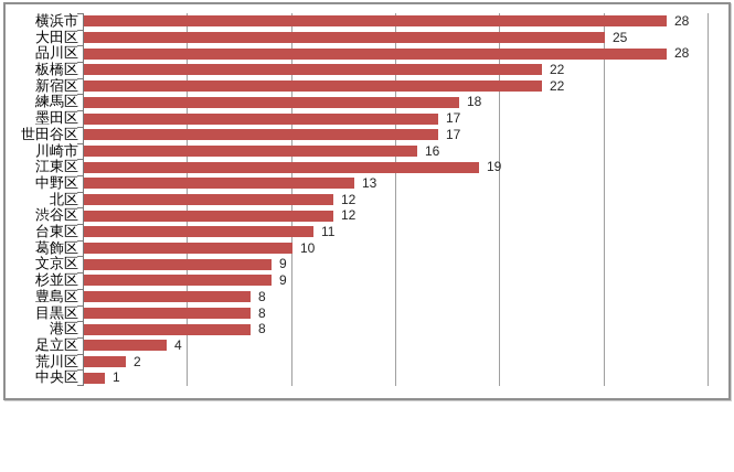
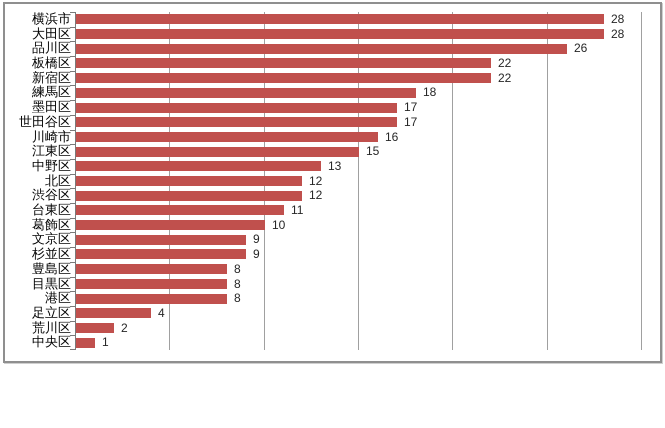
大田区: 25 -> 28
品川区: 28 -> 26
江東区: 19 -> 15
